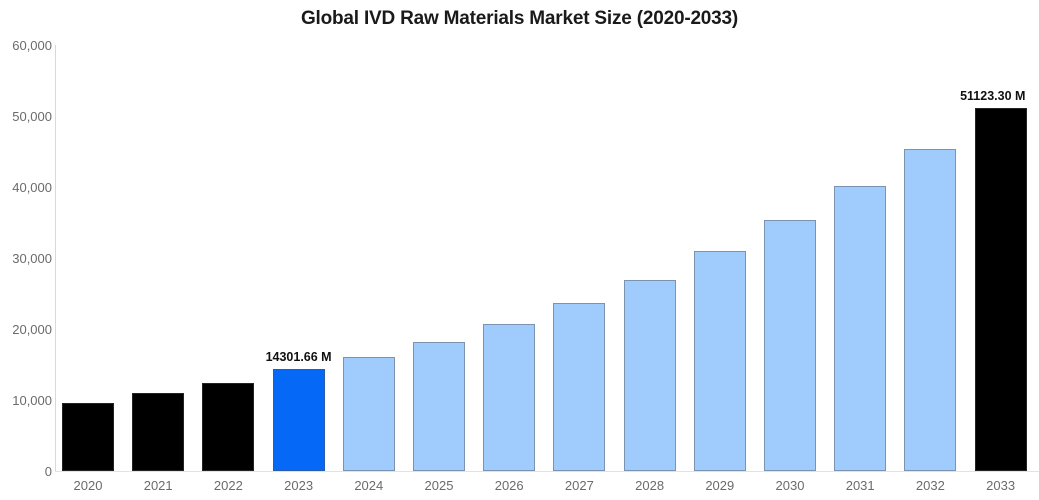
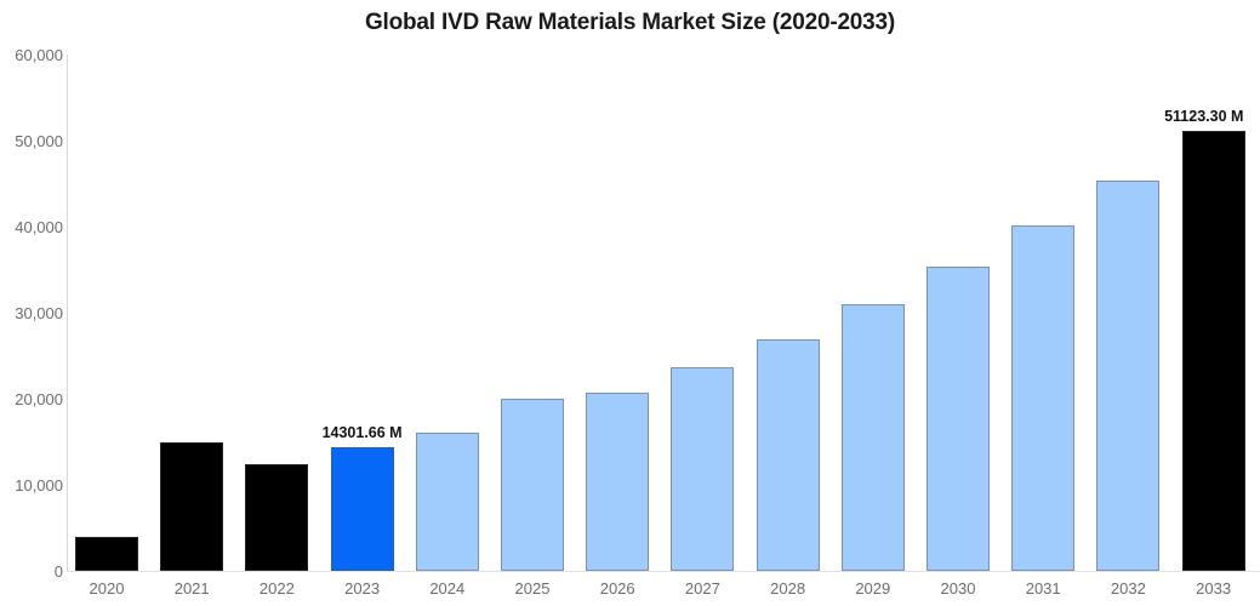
2020: 10000 -> 4000
2021: 11000 -> 15000
2025: 18000 -> 20000
